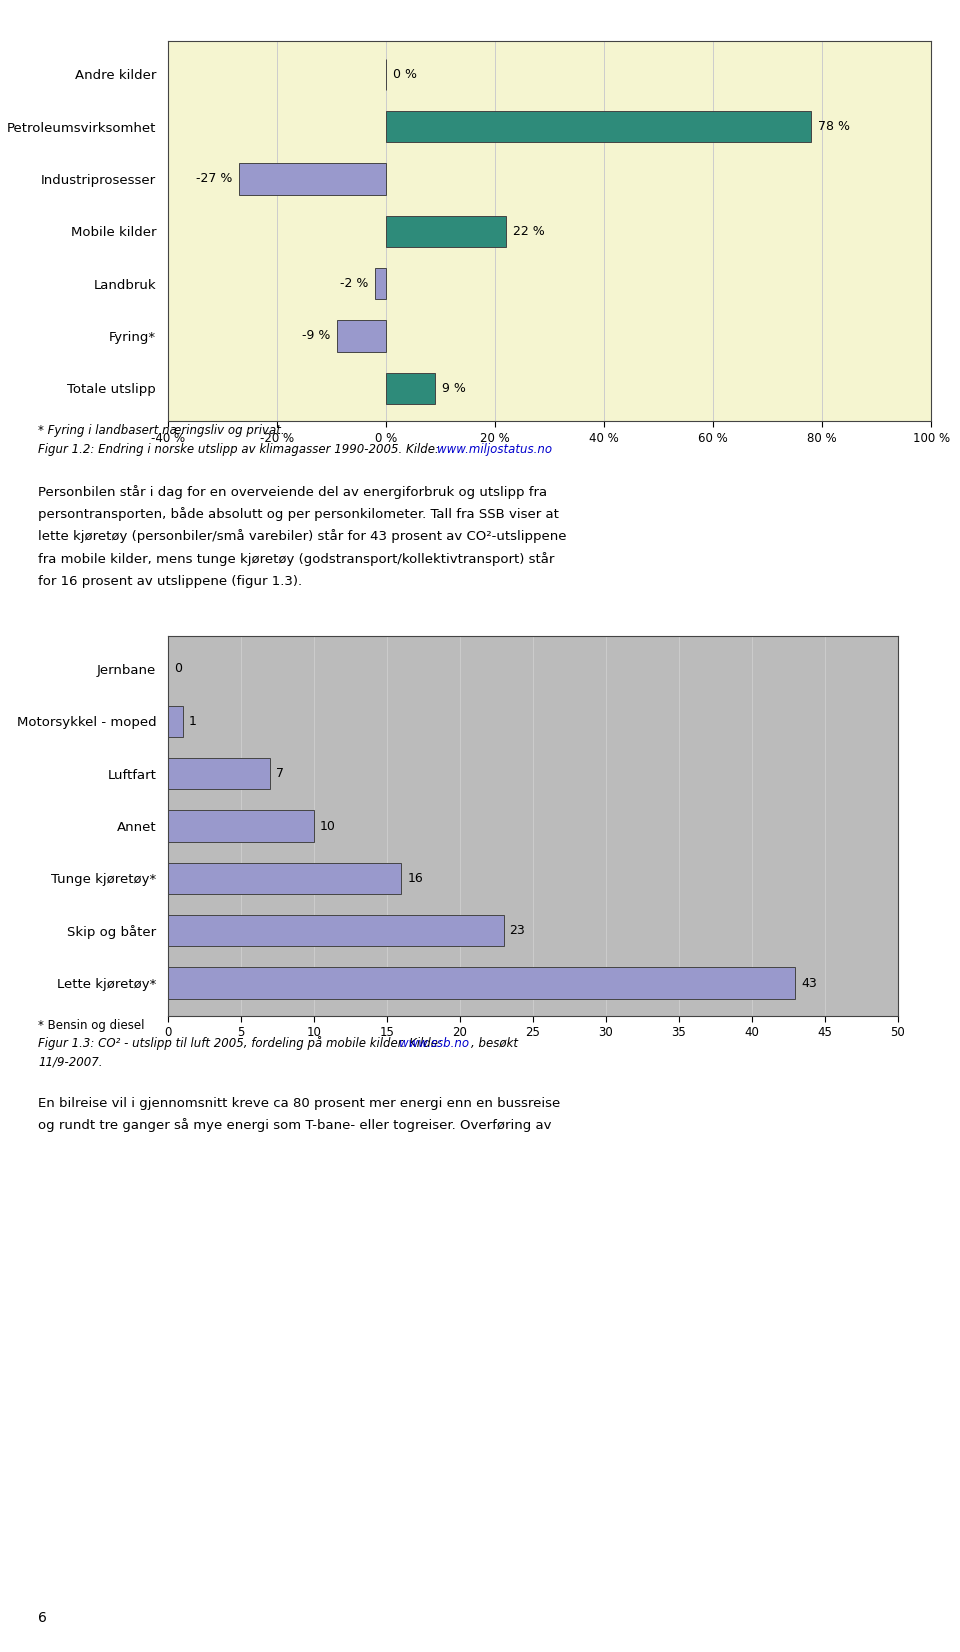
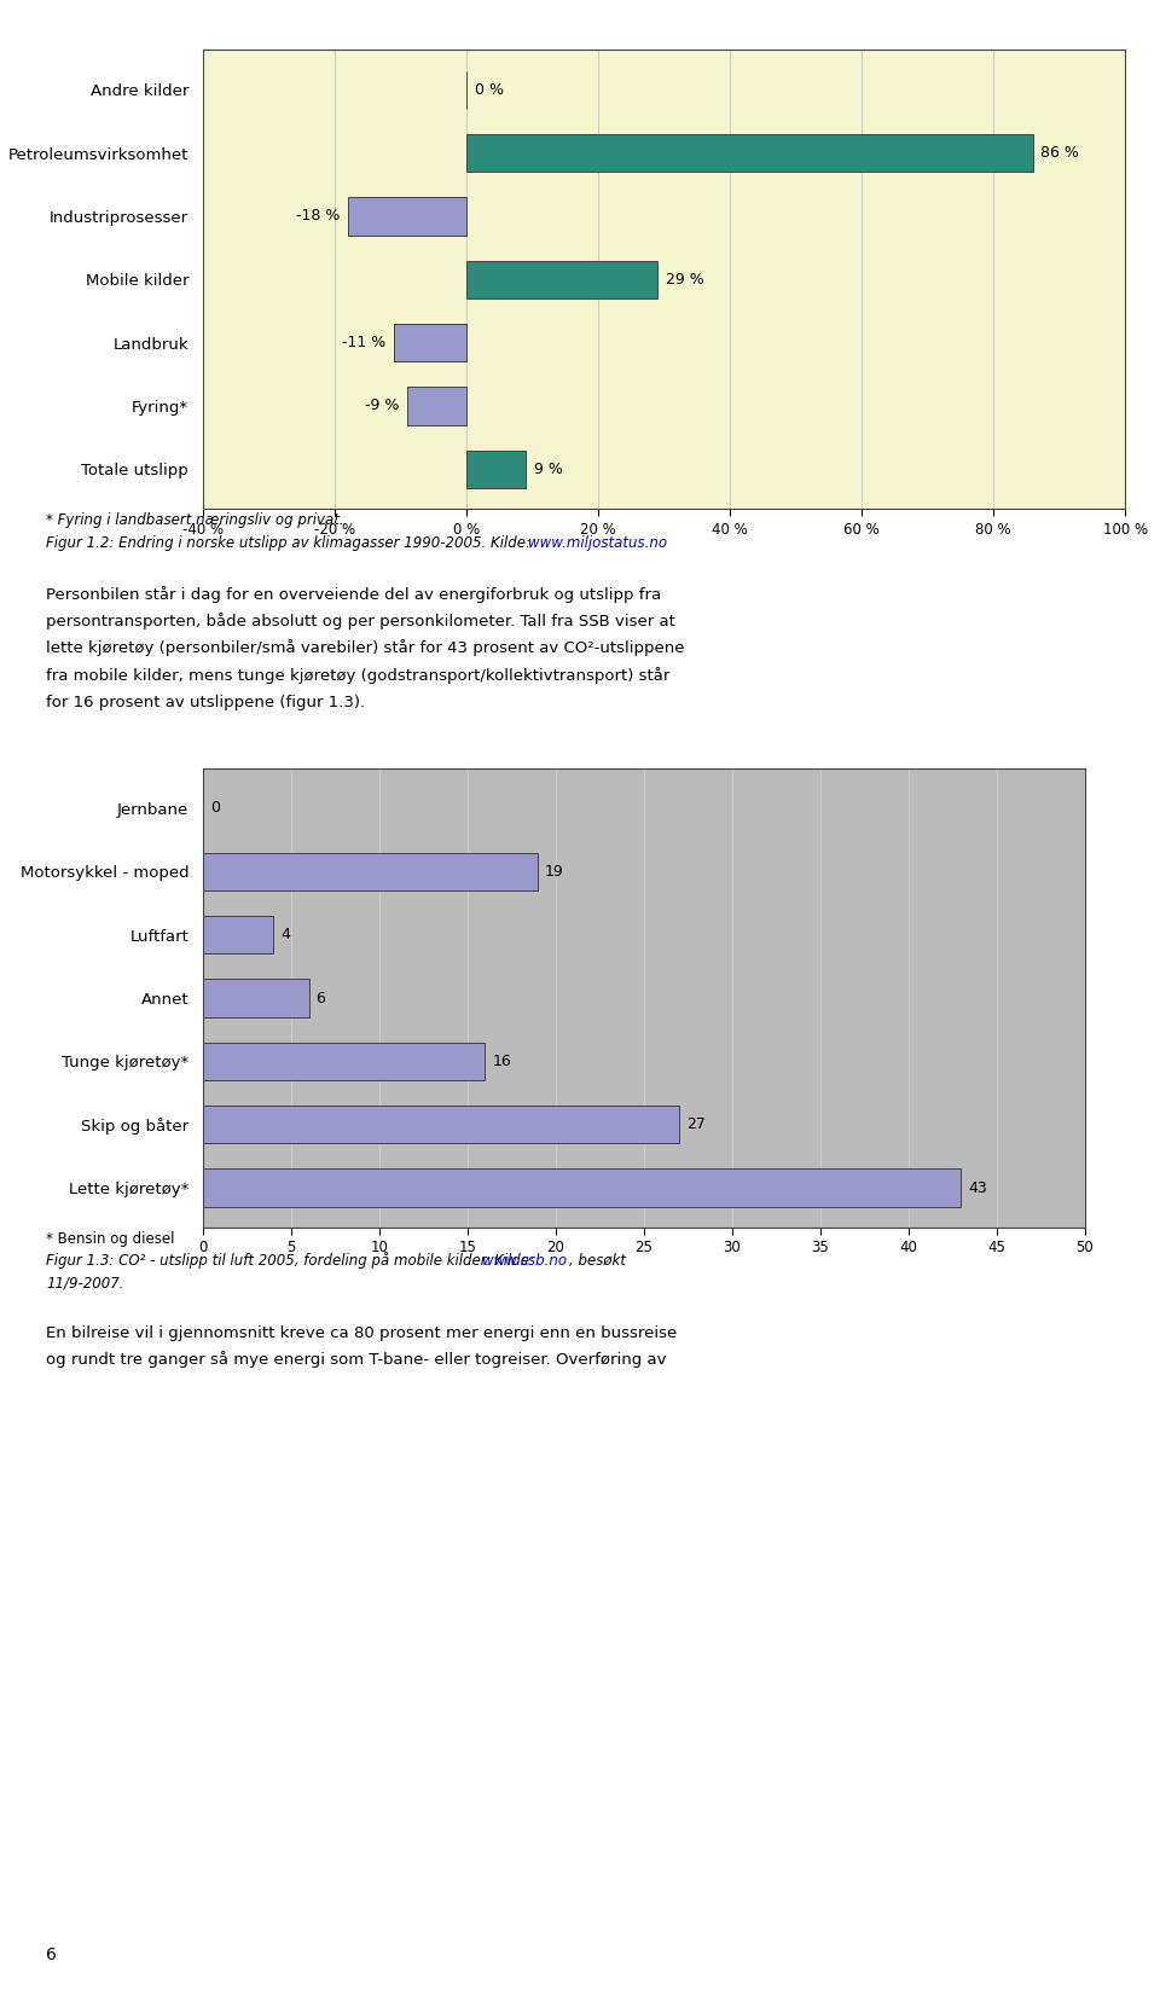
Petroleumsvirksomhet: 78 -> 86
Industriprosesser: -27 -> -18
Mobile kilder: 22 -> 29
Landbruk: -2 -> -11
Motorsykkel - moped: 1 -> 19
Luftfart: 7 -> 4
Annet: 10 -> 6
Skip og båter: 23 -> 27
